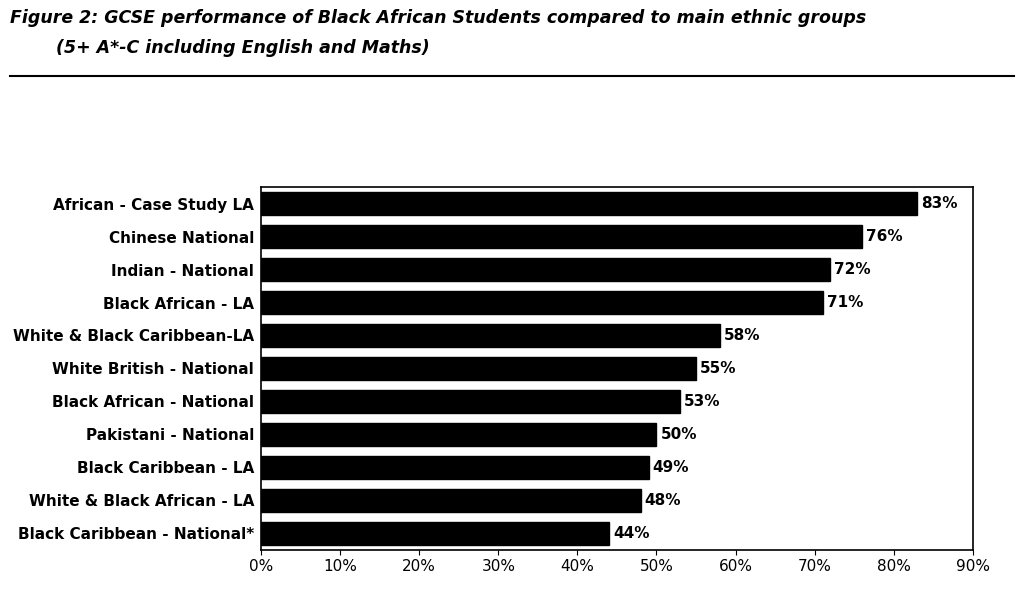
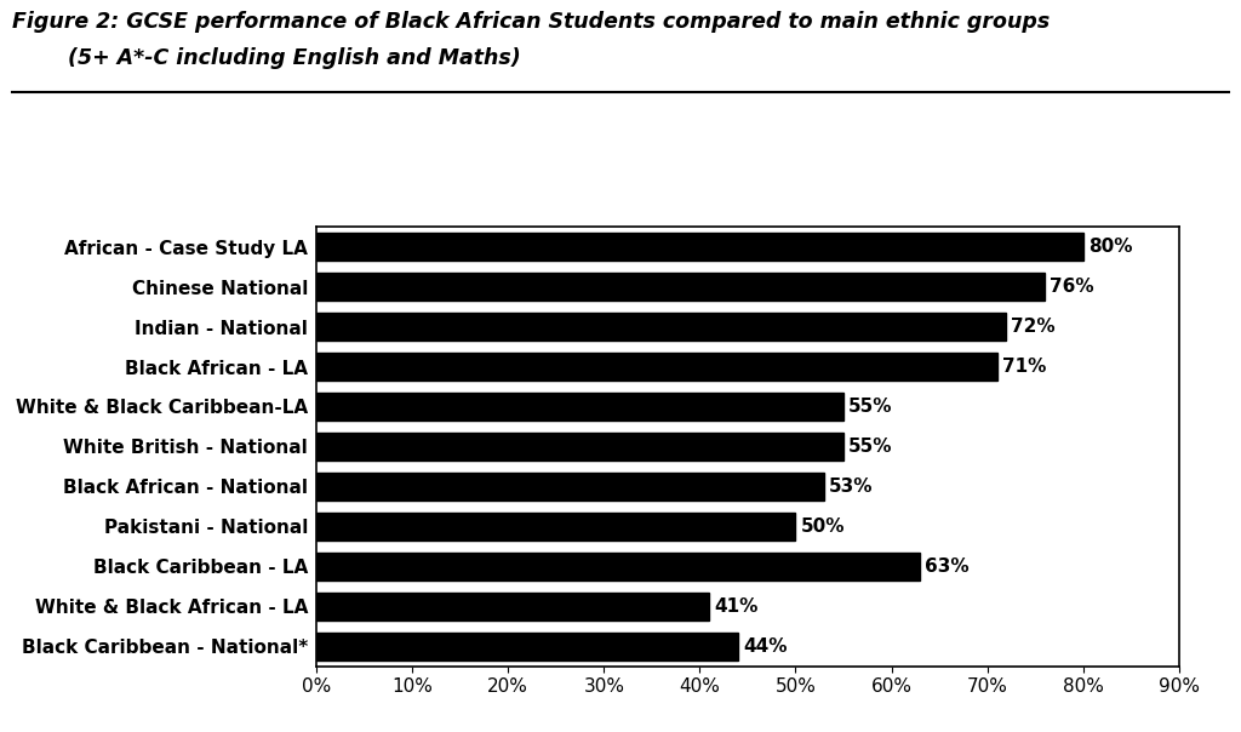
African - Case Study LA: 83% -> 80%
White & Black Caribbean-LA: 58% -> 55%
Black Caribbean - LA: 49% -> 63%
White & Black African - LA: 48% -> 41%
